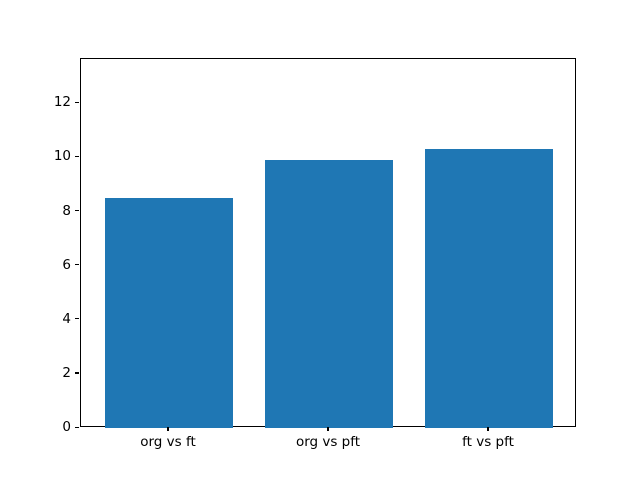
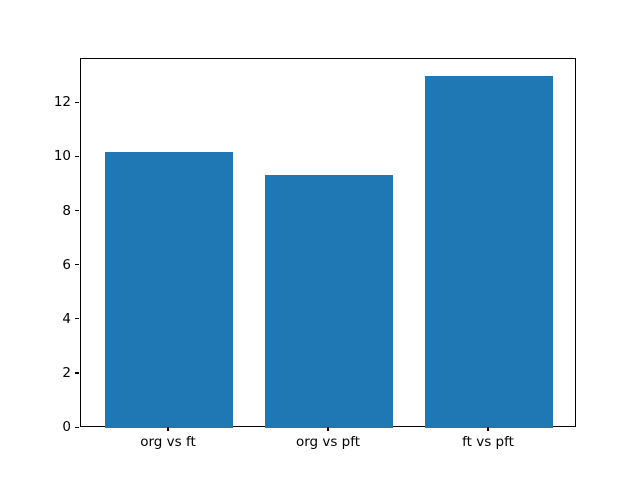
org vs ft: 8.5 -> 10.2
org vs pft: 9.9 -> 9.3
ft vs pft: 10.3 -> 13.0
